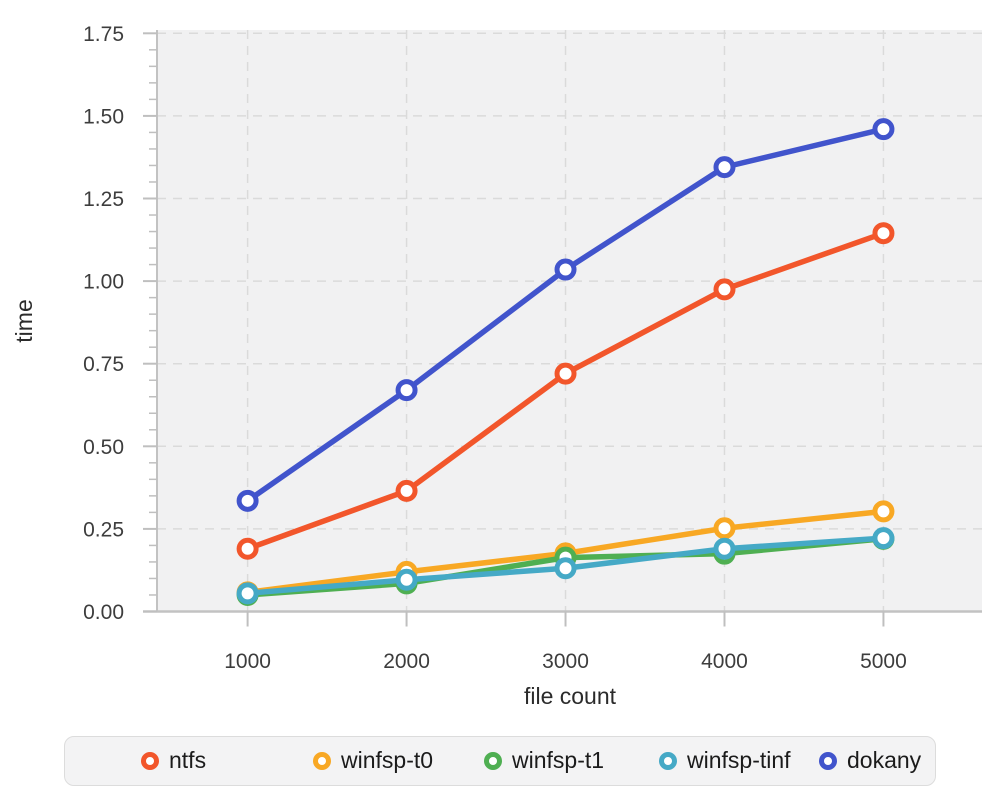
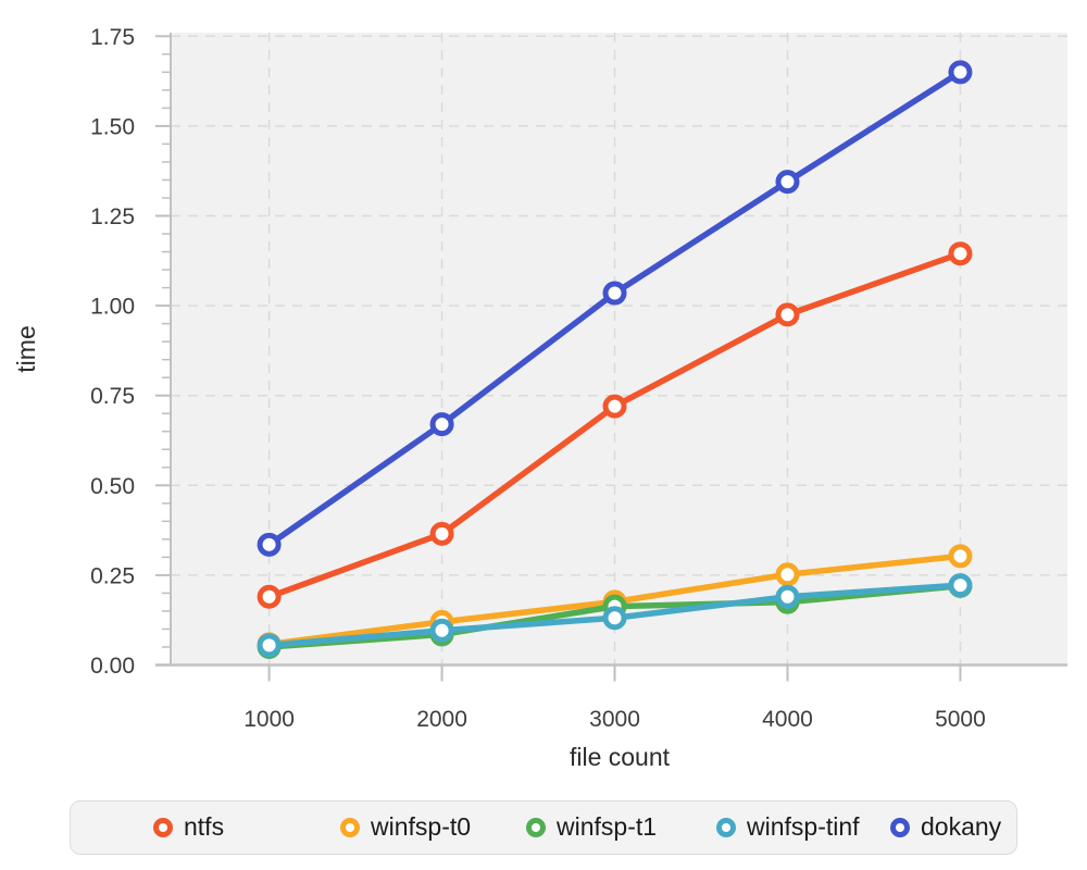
dokany/5000: 1.46 -> 1.65
